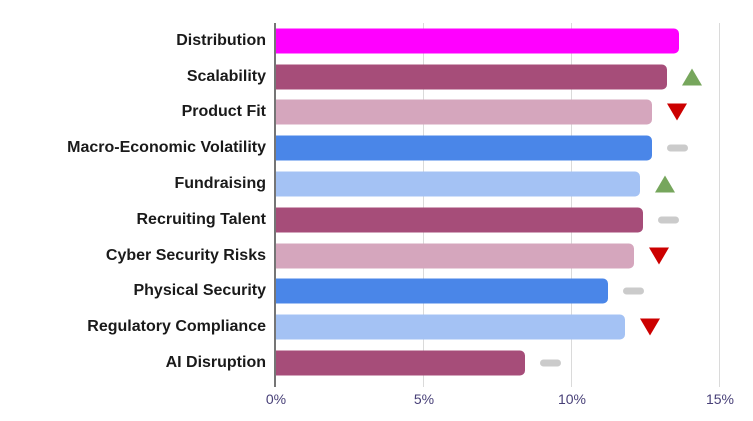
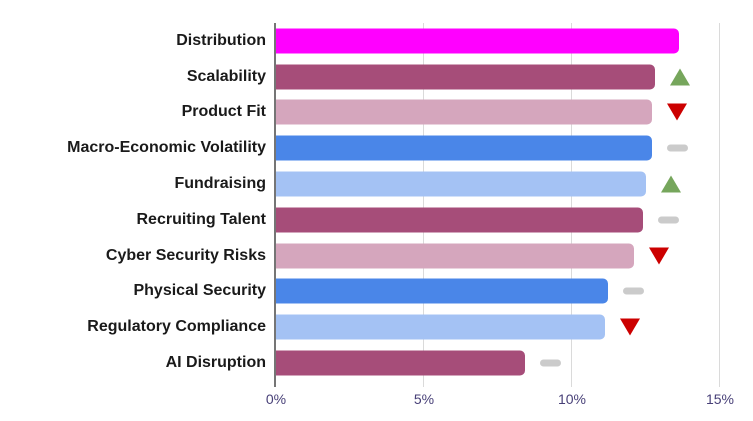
Scalability: 13.2% -> 12.8%
Fundraising: 12.3% -> 12.5%
Regulatory Compliance: 11.8% -> 11.1%
